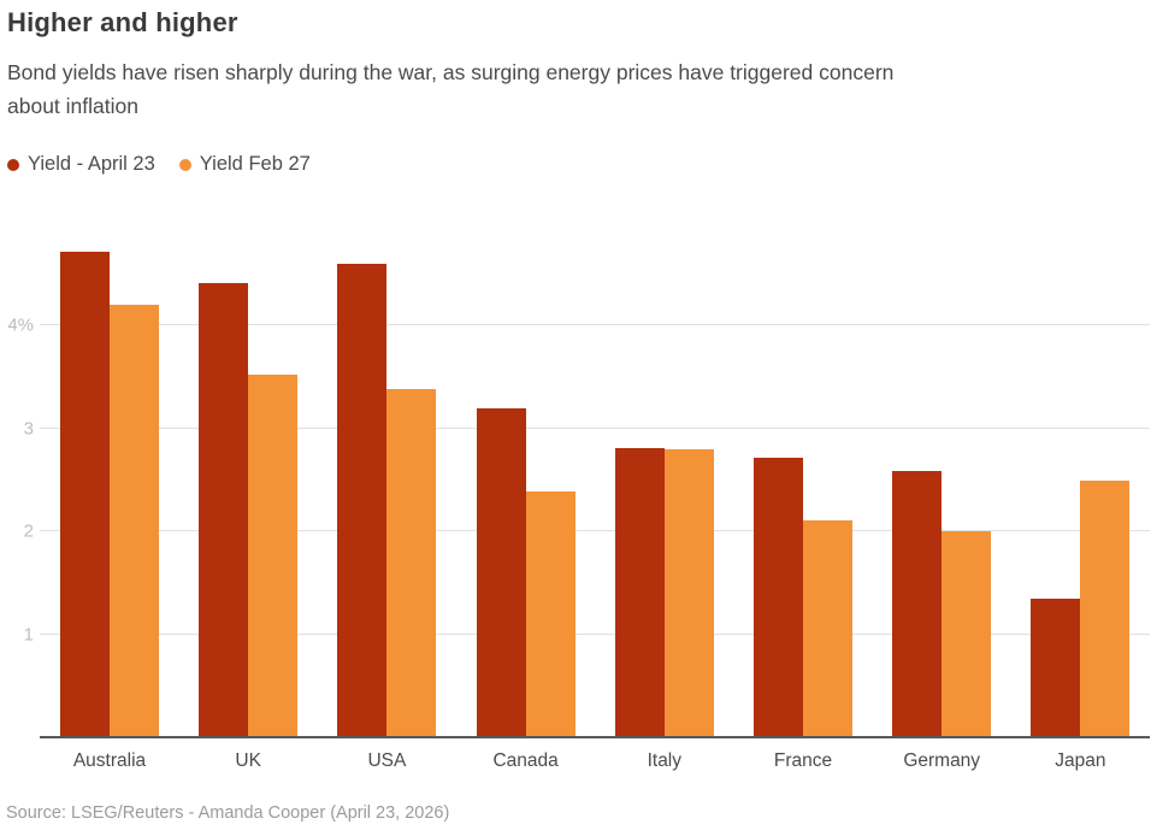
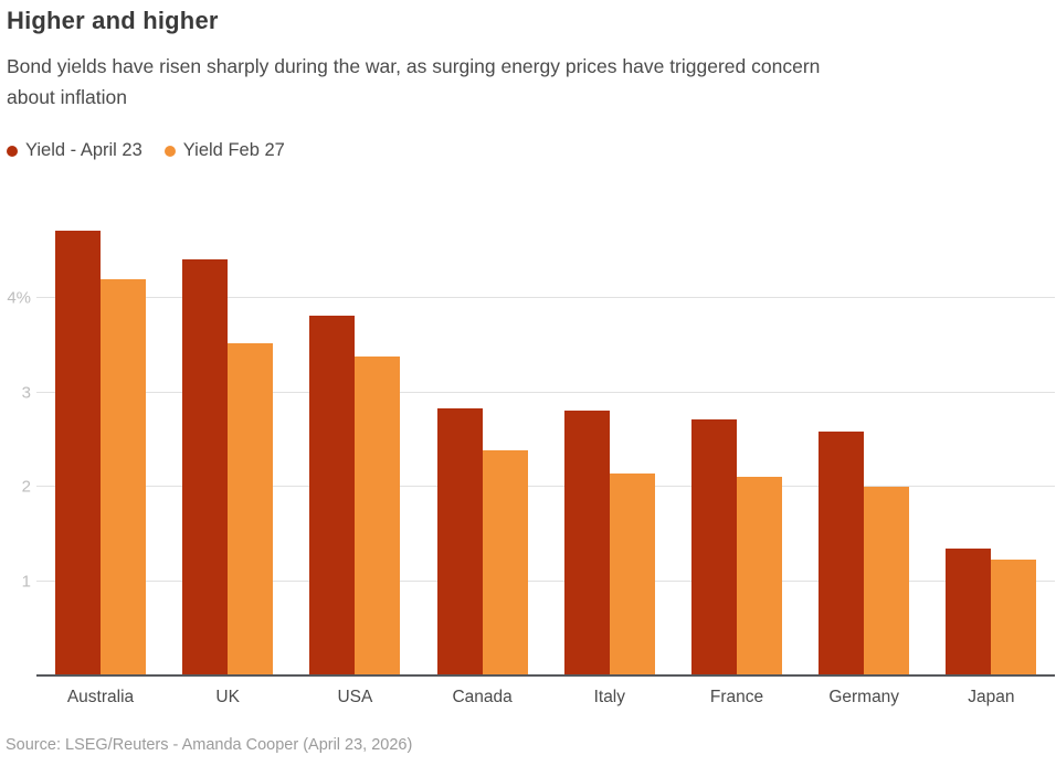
Yield - April 23/USA: 4.6% -> 3.8%
Yield - April 23/Canada: 3.2% -> 2.8%
Yield Feb 27/Italy: 2.8% -> 2.1%
Yield Feb 27/Japan: 2.5% -> 1.2%
